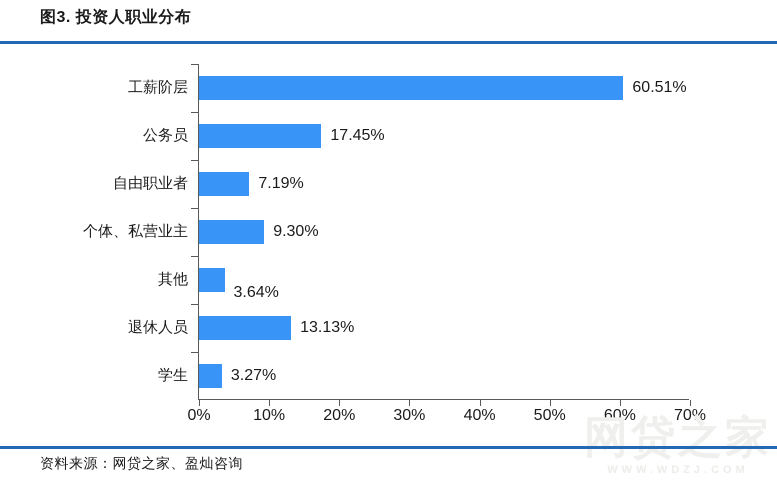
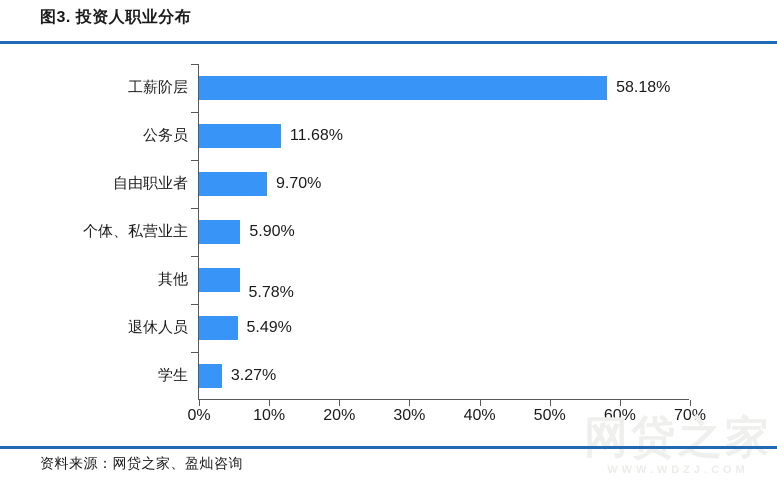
工薪阶层: 60.51% -> 58.18%
公务员: 17.45% -> 11.68%
自由职业者: 7.19% -> 9.70%
个体、私营业主: 9.30% -> 5.90%
其他: 3.64% -> 5.78%
退休人员: 13.13% -> 5.49%
